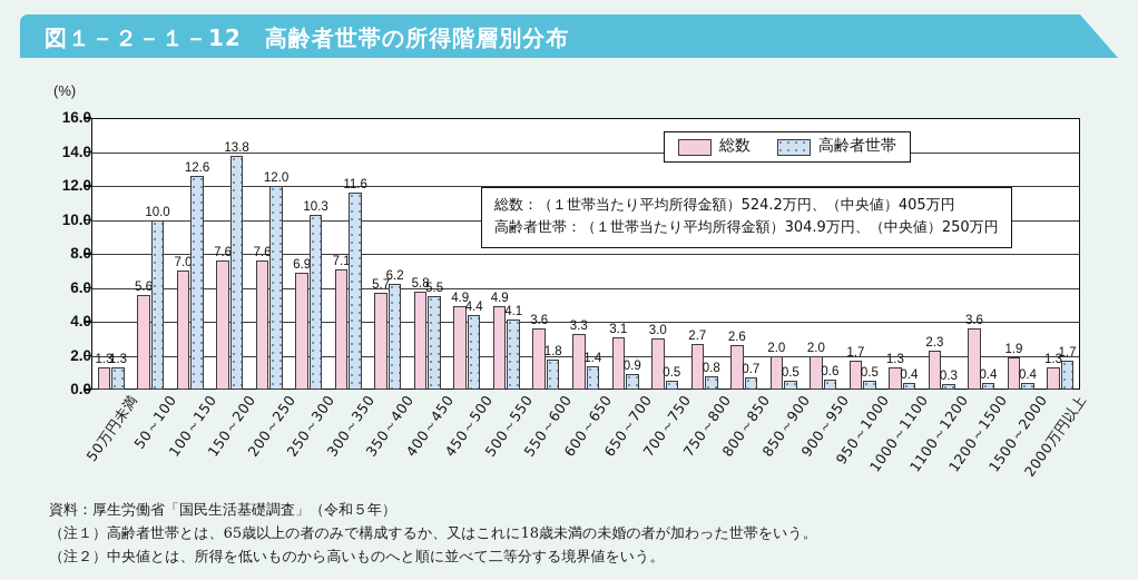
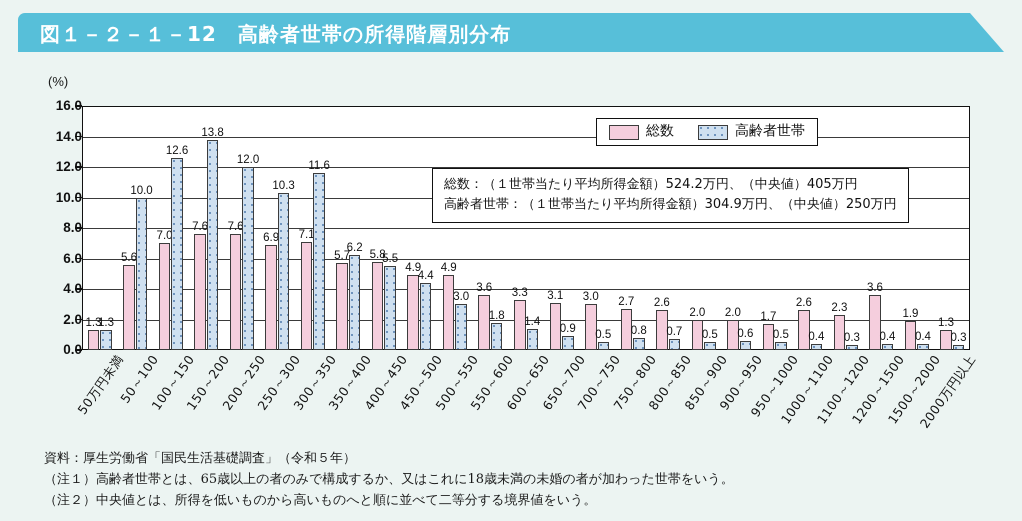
高齢者世帯/500～550: 4.1 -> 3.0
総数/1000～1100: 1.3 -> 2.6
高齢者世帯/2000万円以上: 1.7 -> 0.3
